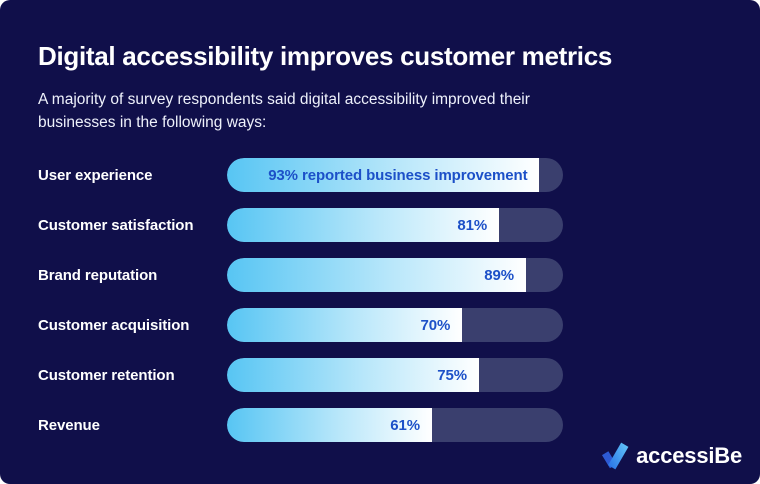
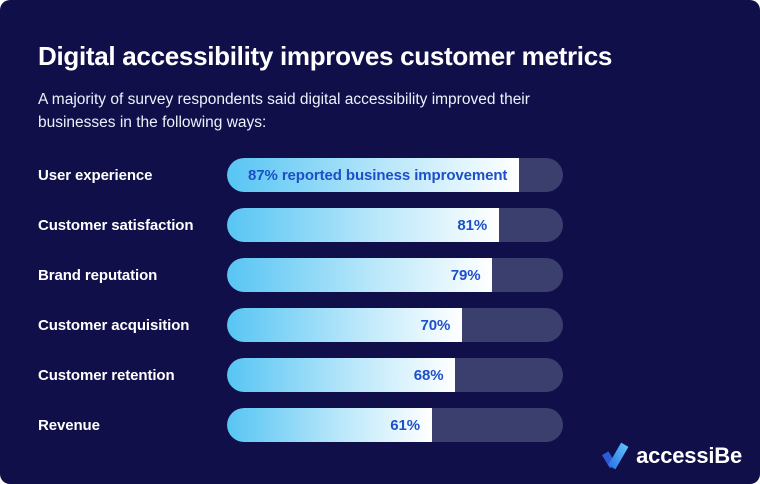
User experience: 93% -> 87%
Brand reputation: 89% -> 79%
Customer retention: 75% -> 68%
